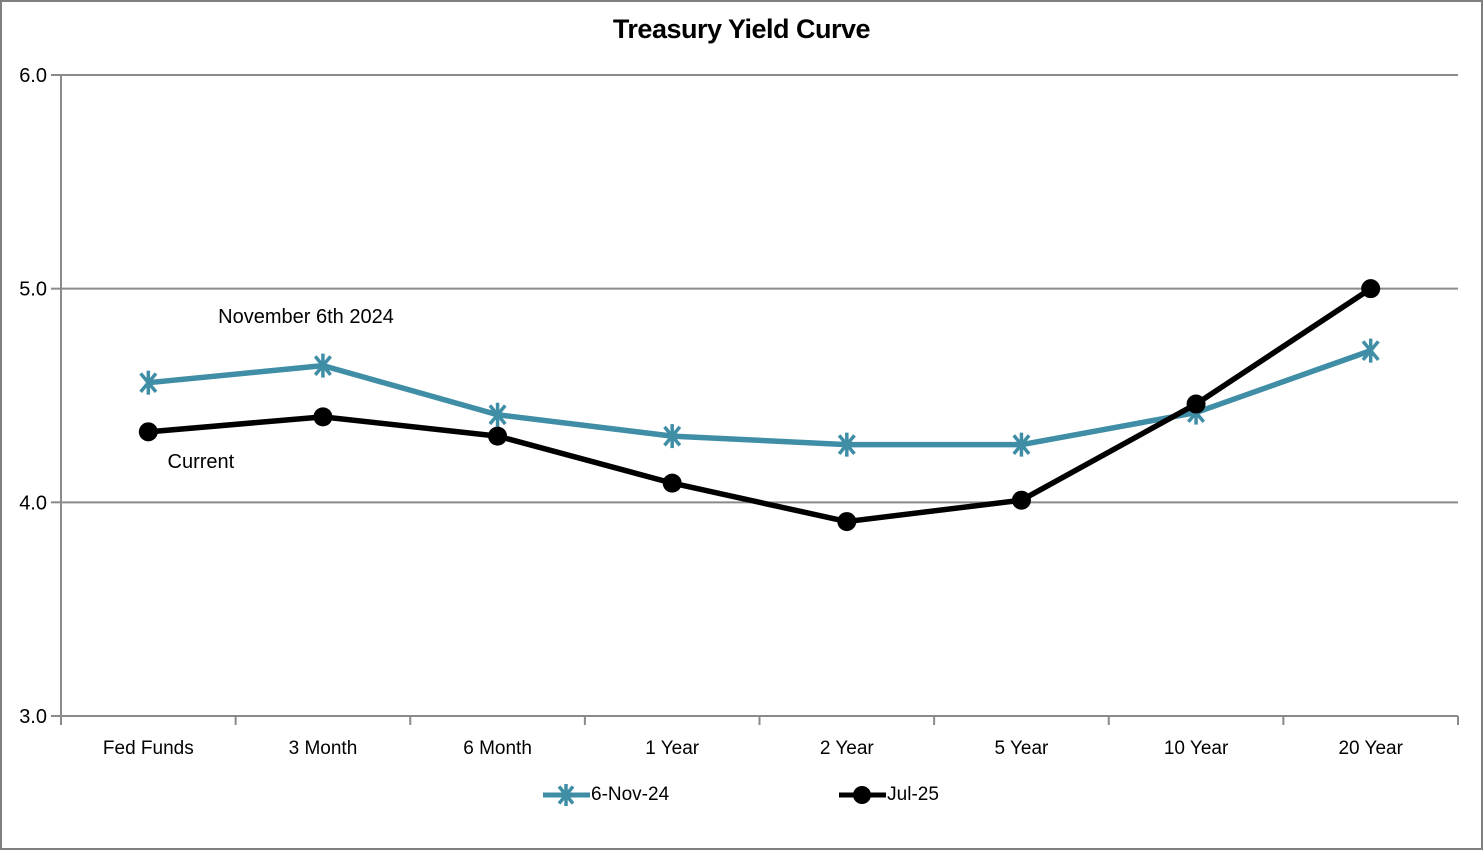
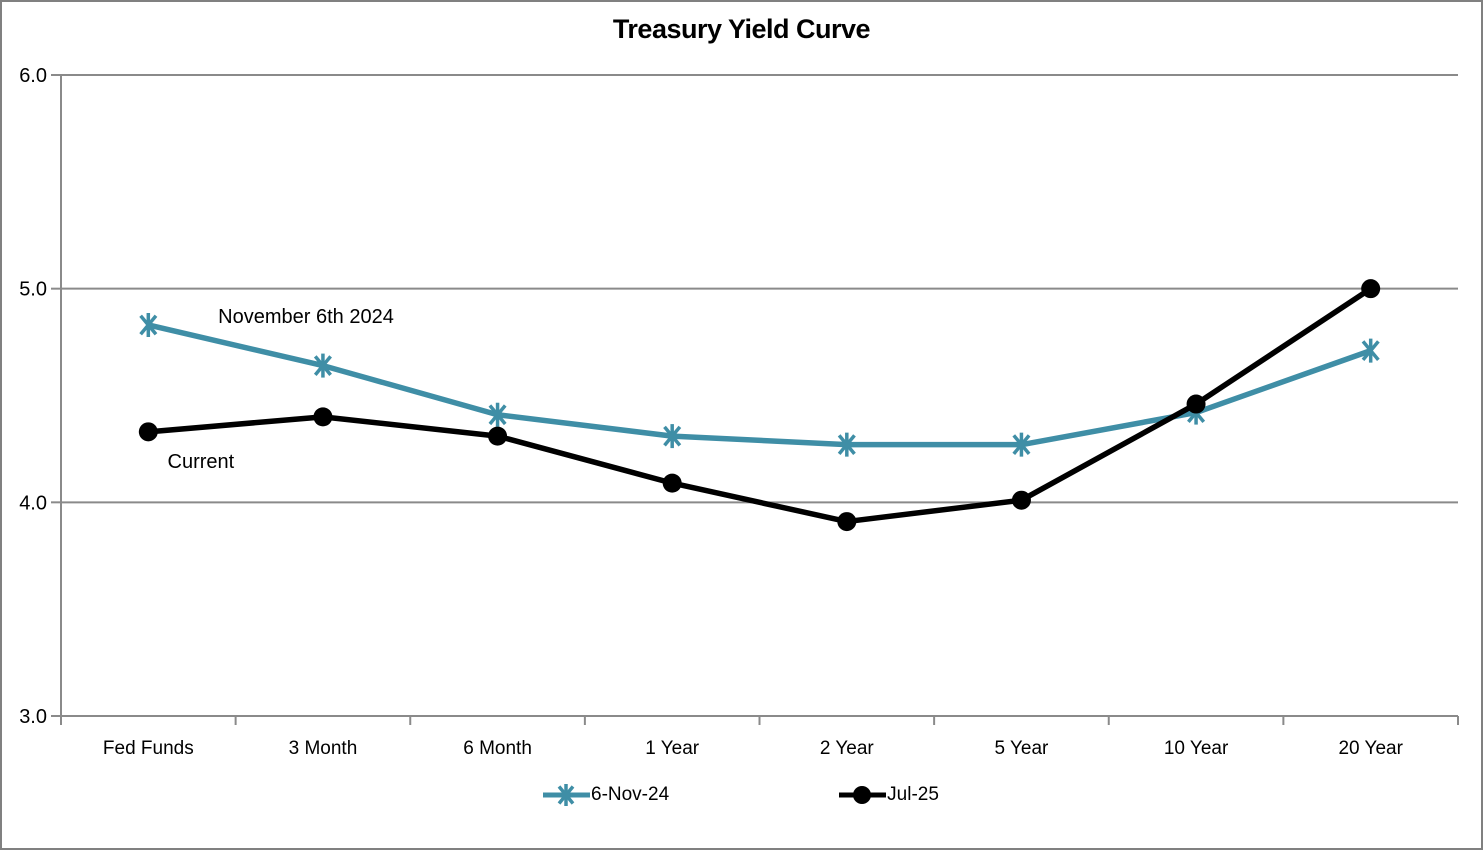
6-Nov-24/Fed Funds: 4.56 -> 4.83
